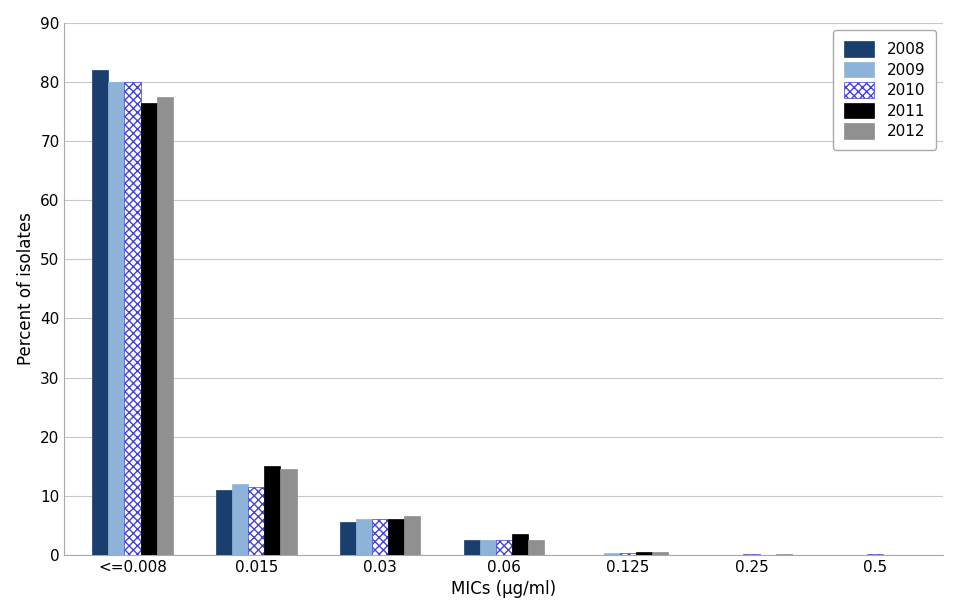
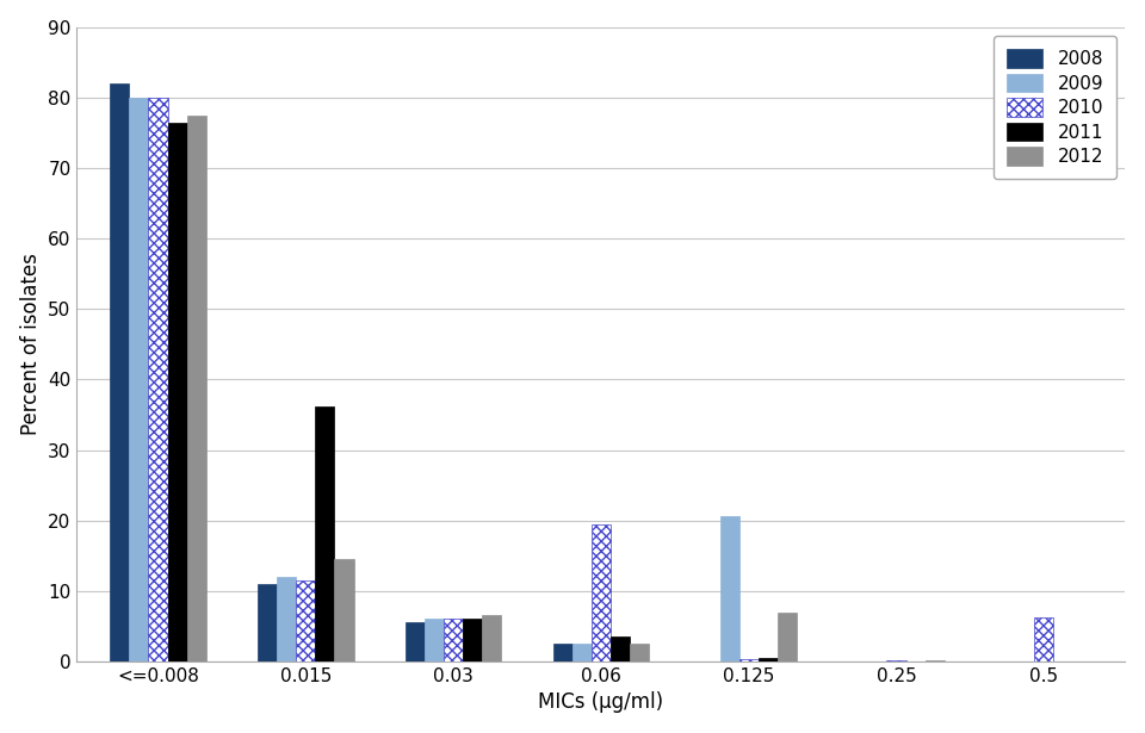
2011/0.015: 15.0 -> 36.2
2010/0.06: 2.5 -> 19.4
2009/0.125: 0.3 -> 20.6
2012/0.125: 0.5 -> 7.0
2010/0.5: 0.1 -> 6.2
